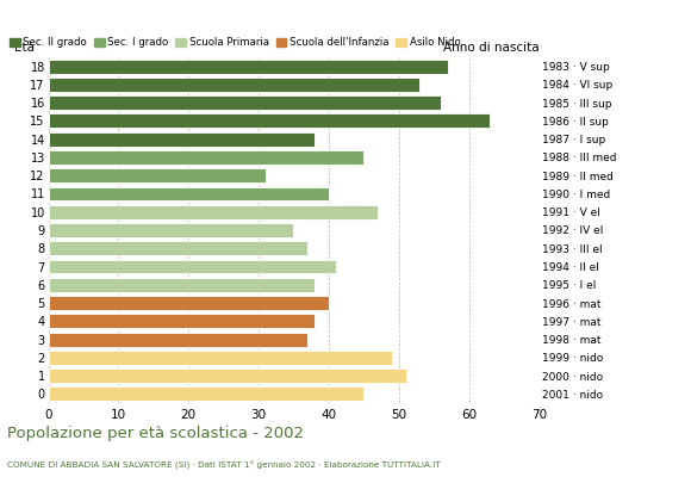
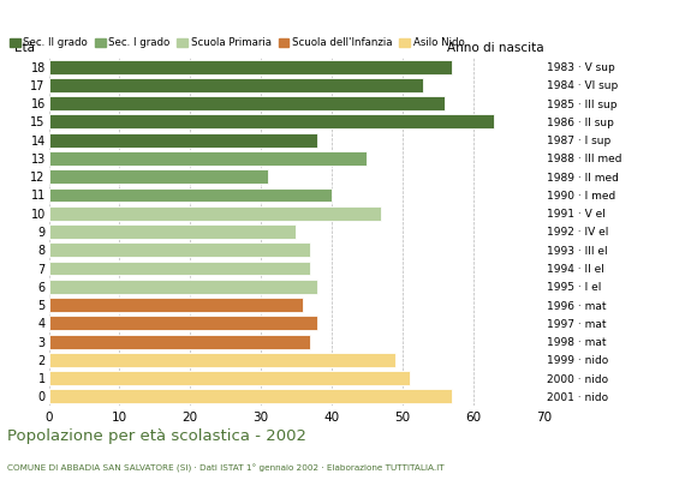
7: 41 -> 37
5: 40 -> 36
0: 45 -> 57
